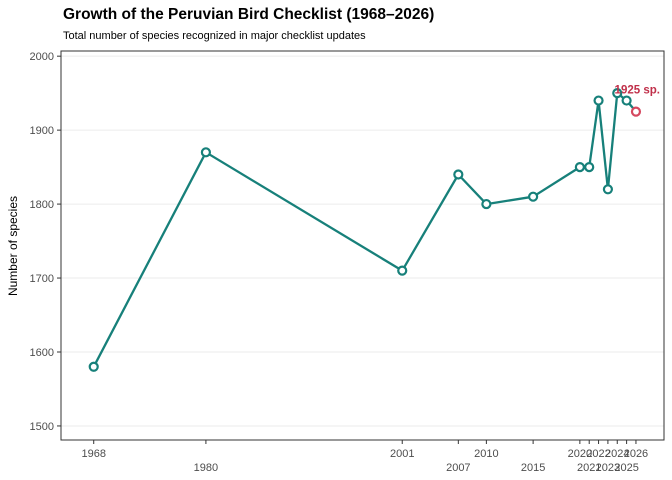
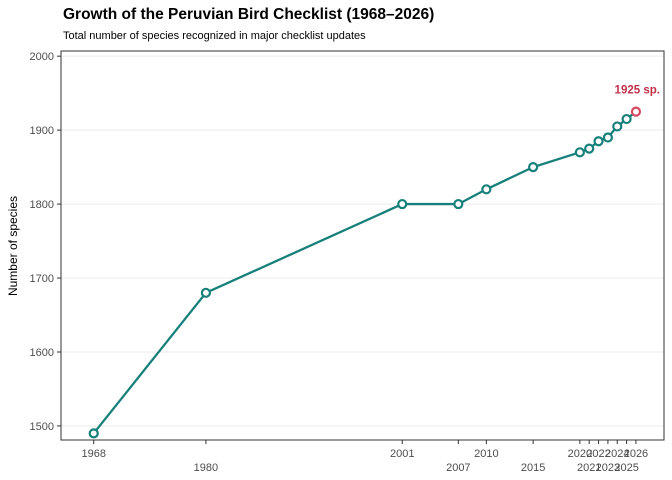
1968: 1580 -> 1490
1980: 1870 -> 1680
2001: 1710 -> 1800
2007: 1840 -> 1800
2010: 1800 -> 1820
2015: 1810 -> 1850
2020: 1850 -> 1870
2021: 1850 -> 1880
2022: 1940 -> 1880
2023: 1820 -> 1890
2024: 1950 -> 1900
2025: 1940 -> 1920
